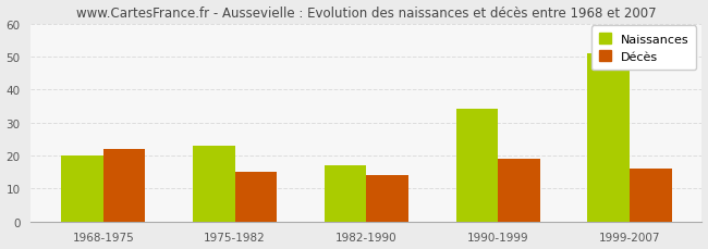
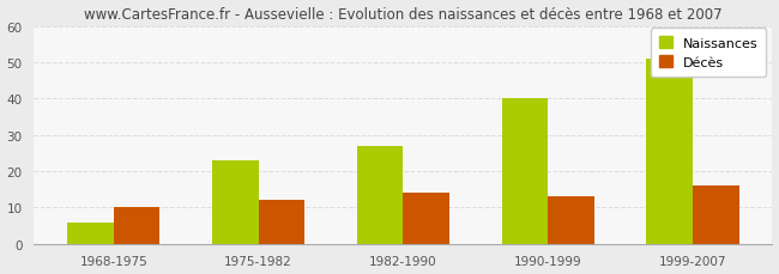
Naissances/1968-1975: 20 -> 6
Décès/1968-1975: 22 -> 10
Décès/1975-1982: 15 -> 12
Naissances/1982-1990: 17 -> 27
Naissances/1990-1999: 34 -> 40
Décès/1990-1999: 19 -> 13
